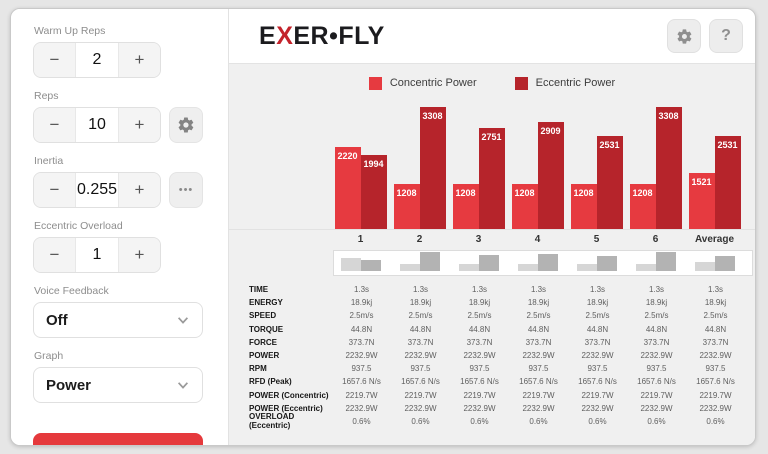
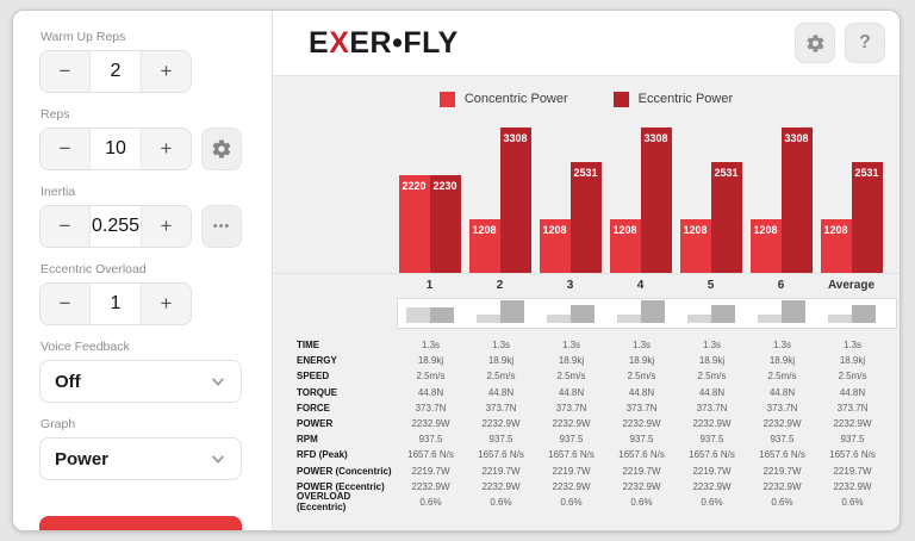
Eccentric Power/1: 1994 -> 2230
Eccentric Power/3: 2751 -> 2531
Eccentric Power/4: 2909 -> 3308
Concentric Power/Average: 1521 -> 1208
